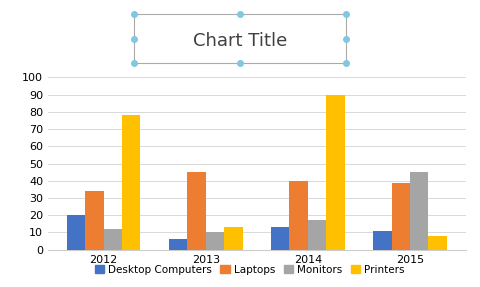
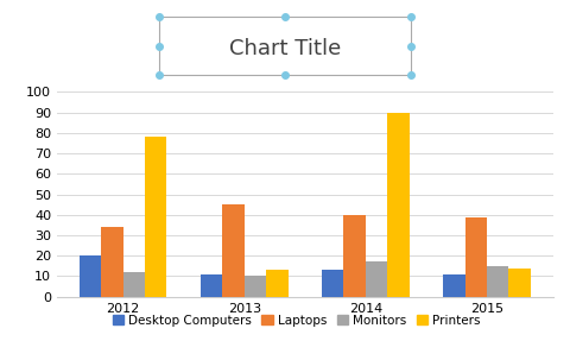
Desktop Computers/2013: 6 -> 11
Monitors/2015: 45 -> 15
Printers/2015: 8 -> 14
